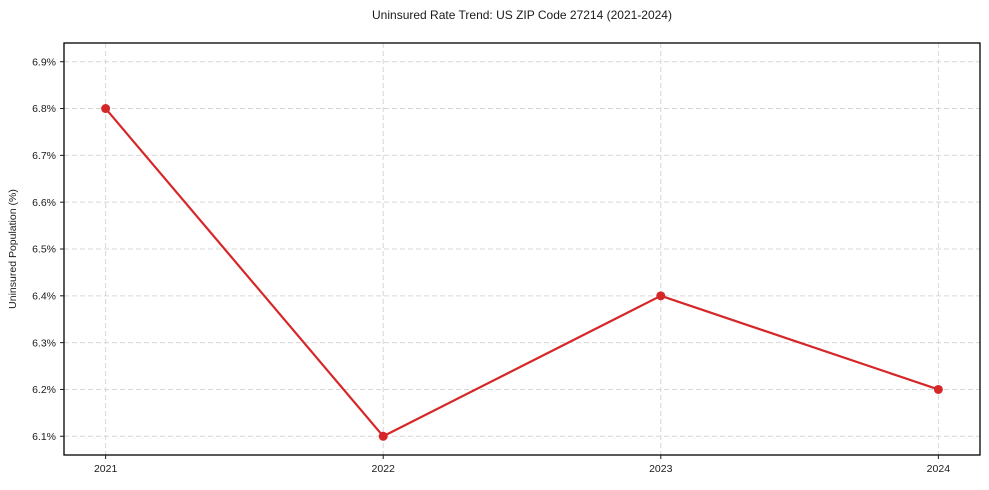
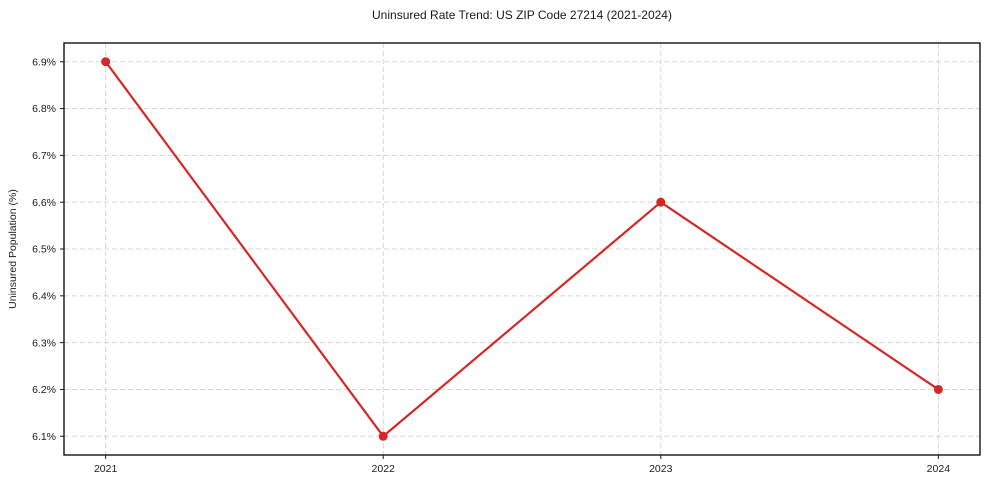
2021: 6.8% -> 6.9%
2023: 6.4% -> 6.6%
